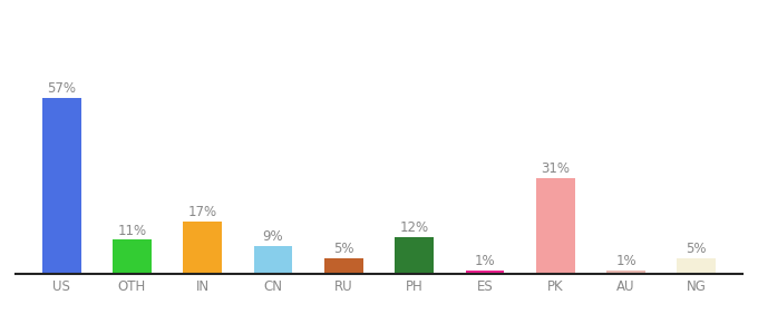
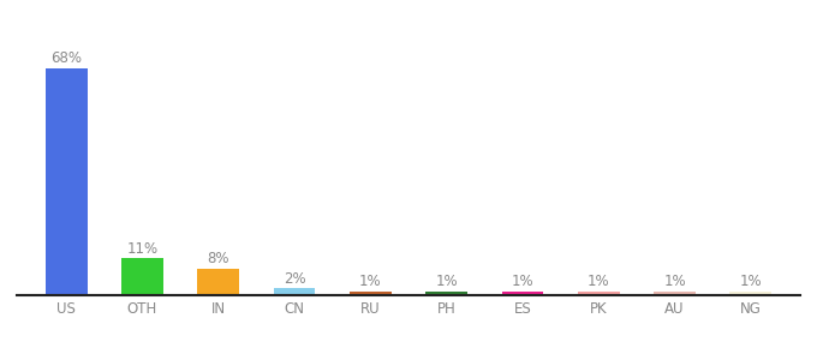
US: 57% -> 68%
IN: 17% -> 8%
CN: 9% -> 2%
RU: 5% -> 1%
PH: 12% -> 1%
PK: 31% -> 1%
NG: 5% -> 1%
